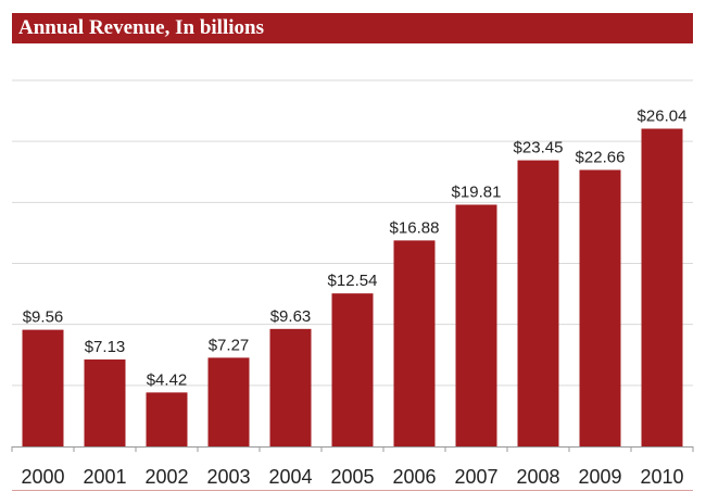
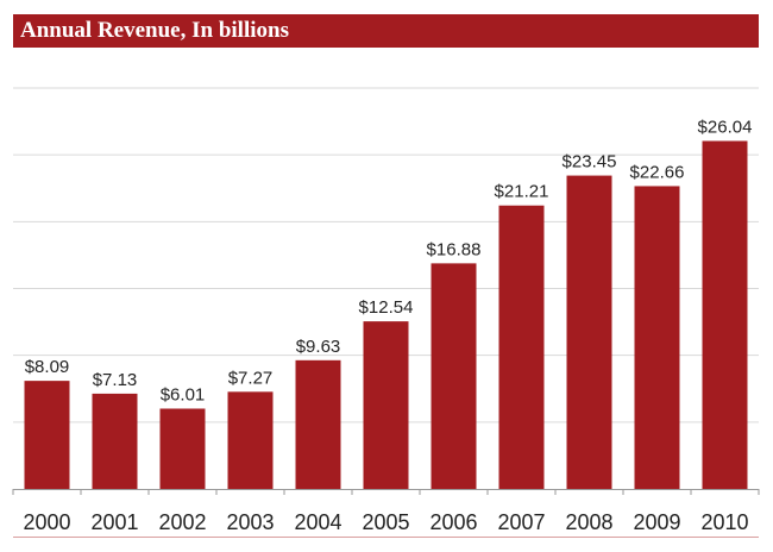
2000: $9.56 -> $8.09
2002: $4.42 -> $6.01
2007: $19.81 -> $21.21
